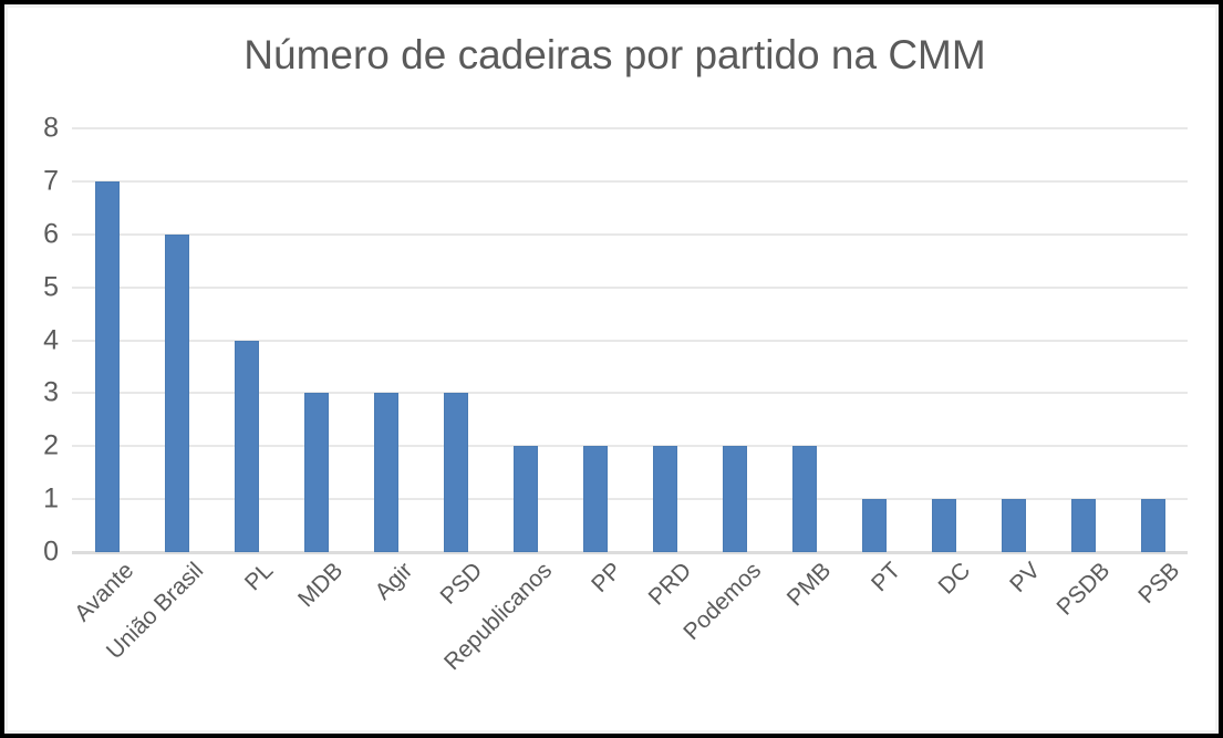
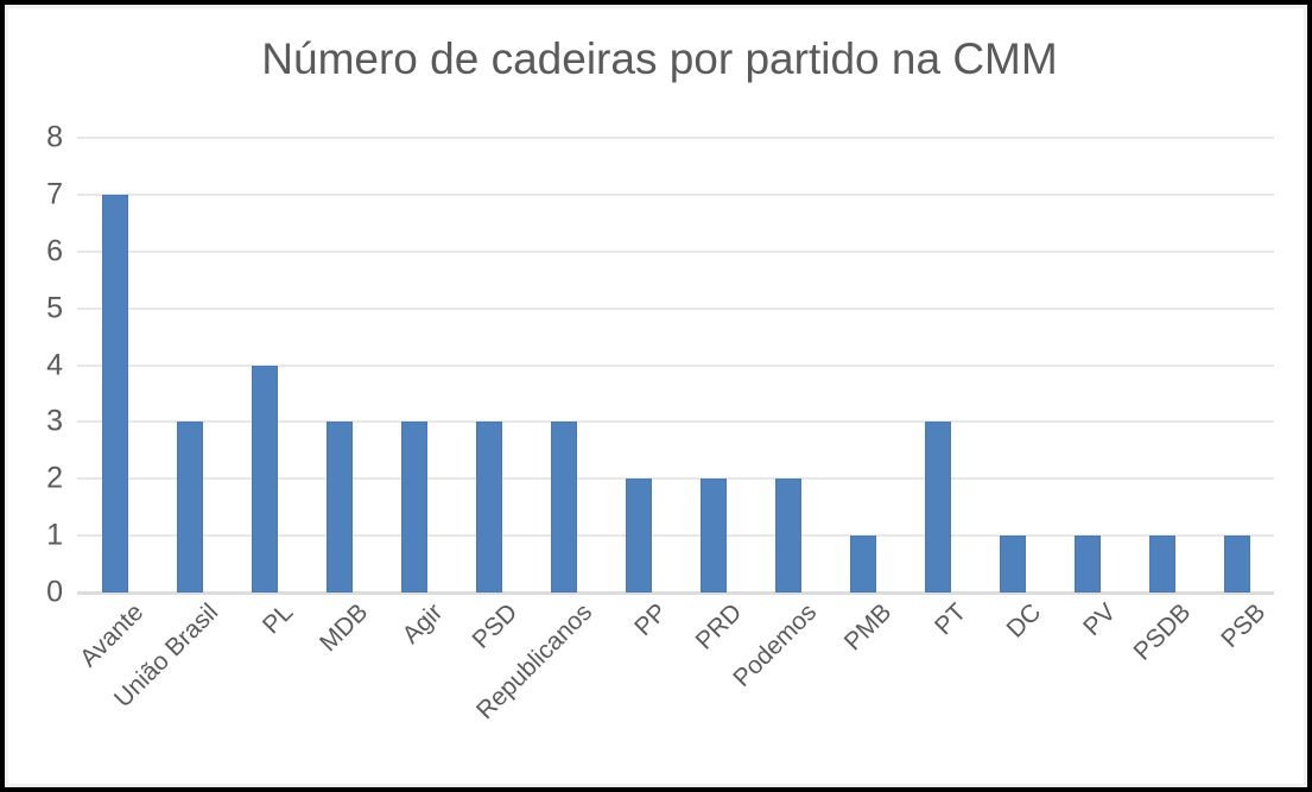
União Brasil: 6 -> 3
Republicanos: 2 -> 3
PMB: 2 -> 1
PT: 1 -> 3
